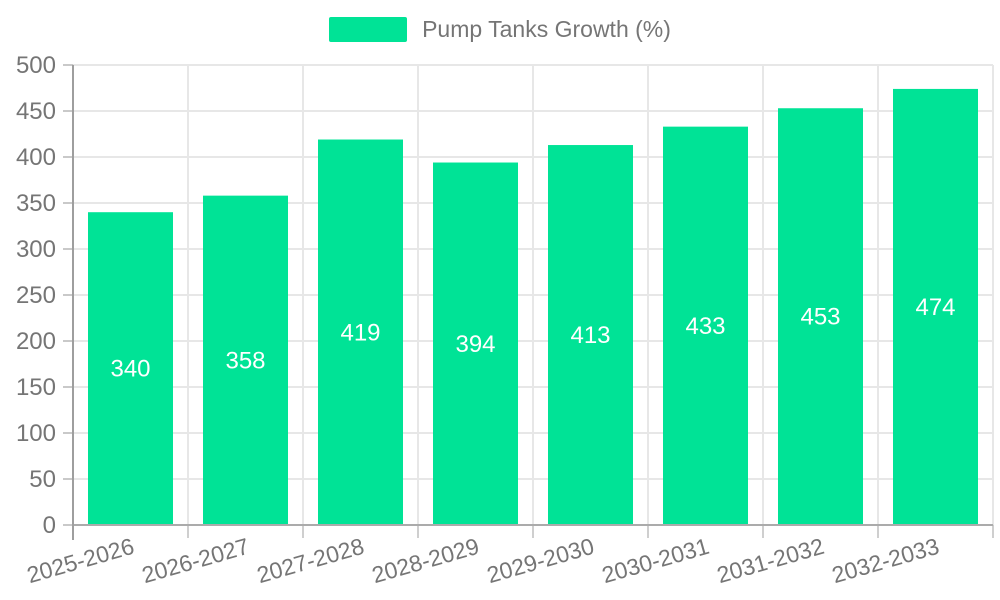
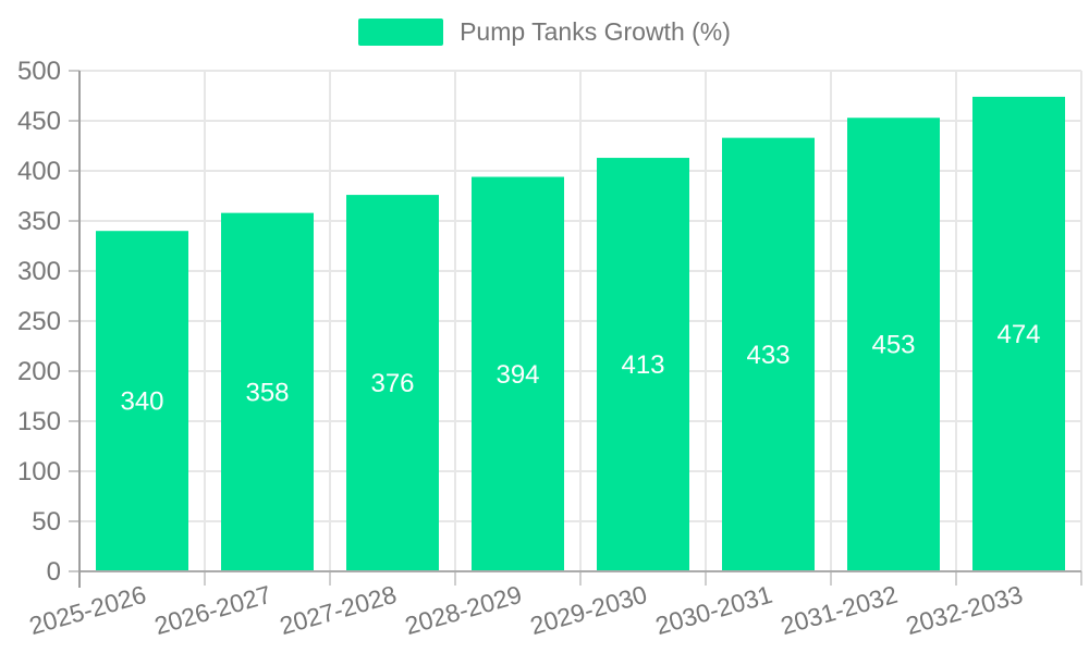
2027-2028: 419 -> 376
